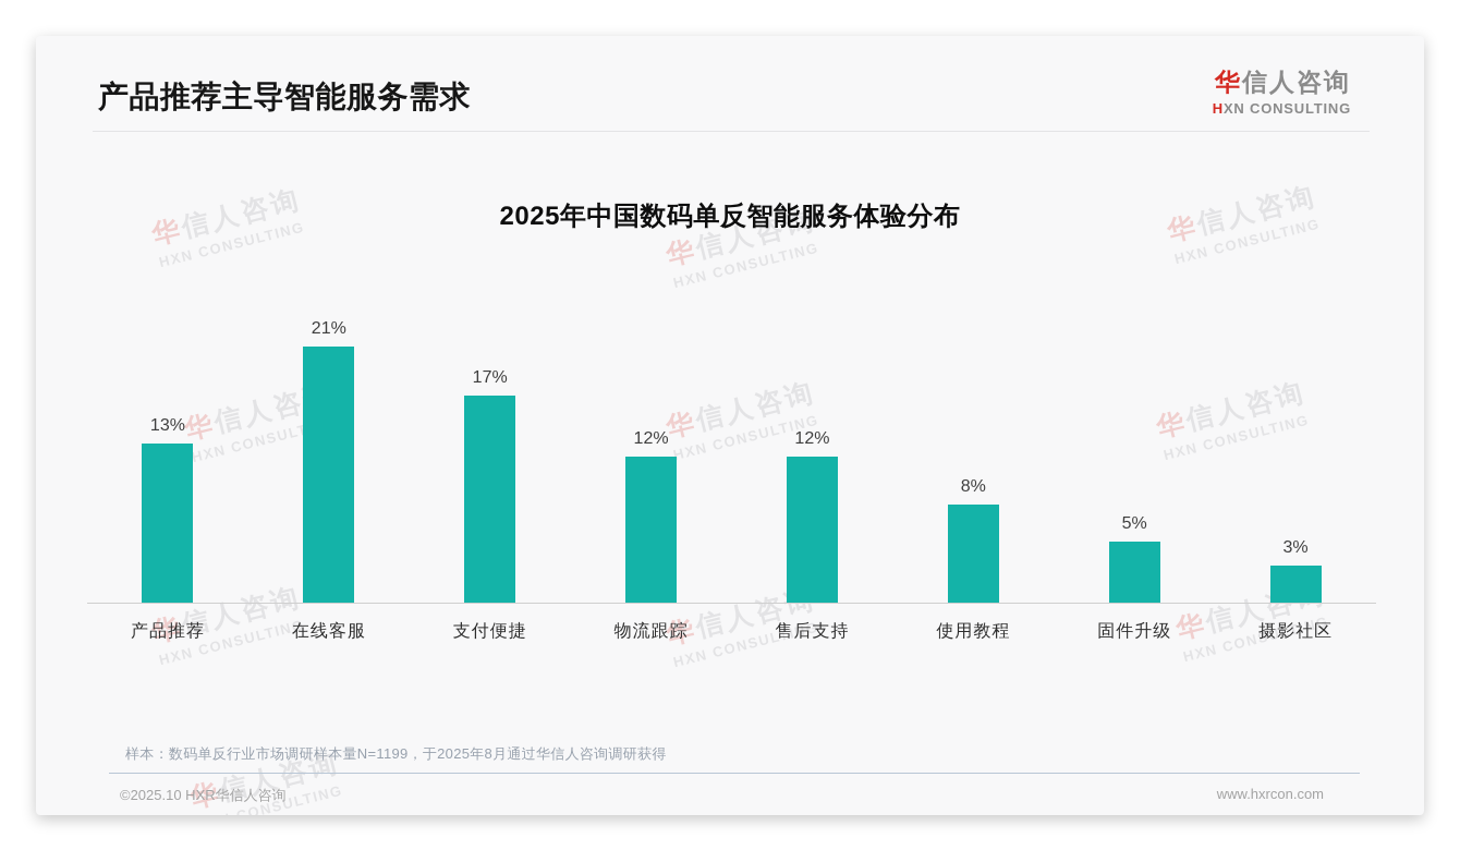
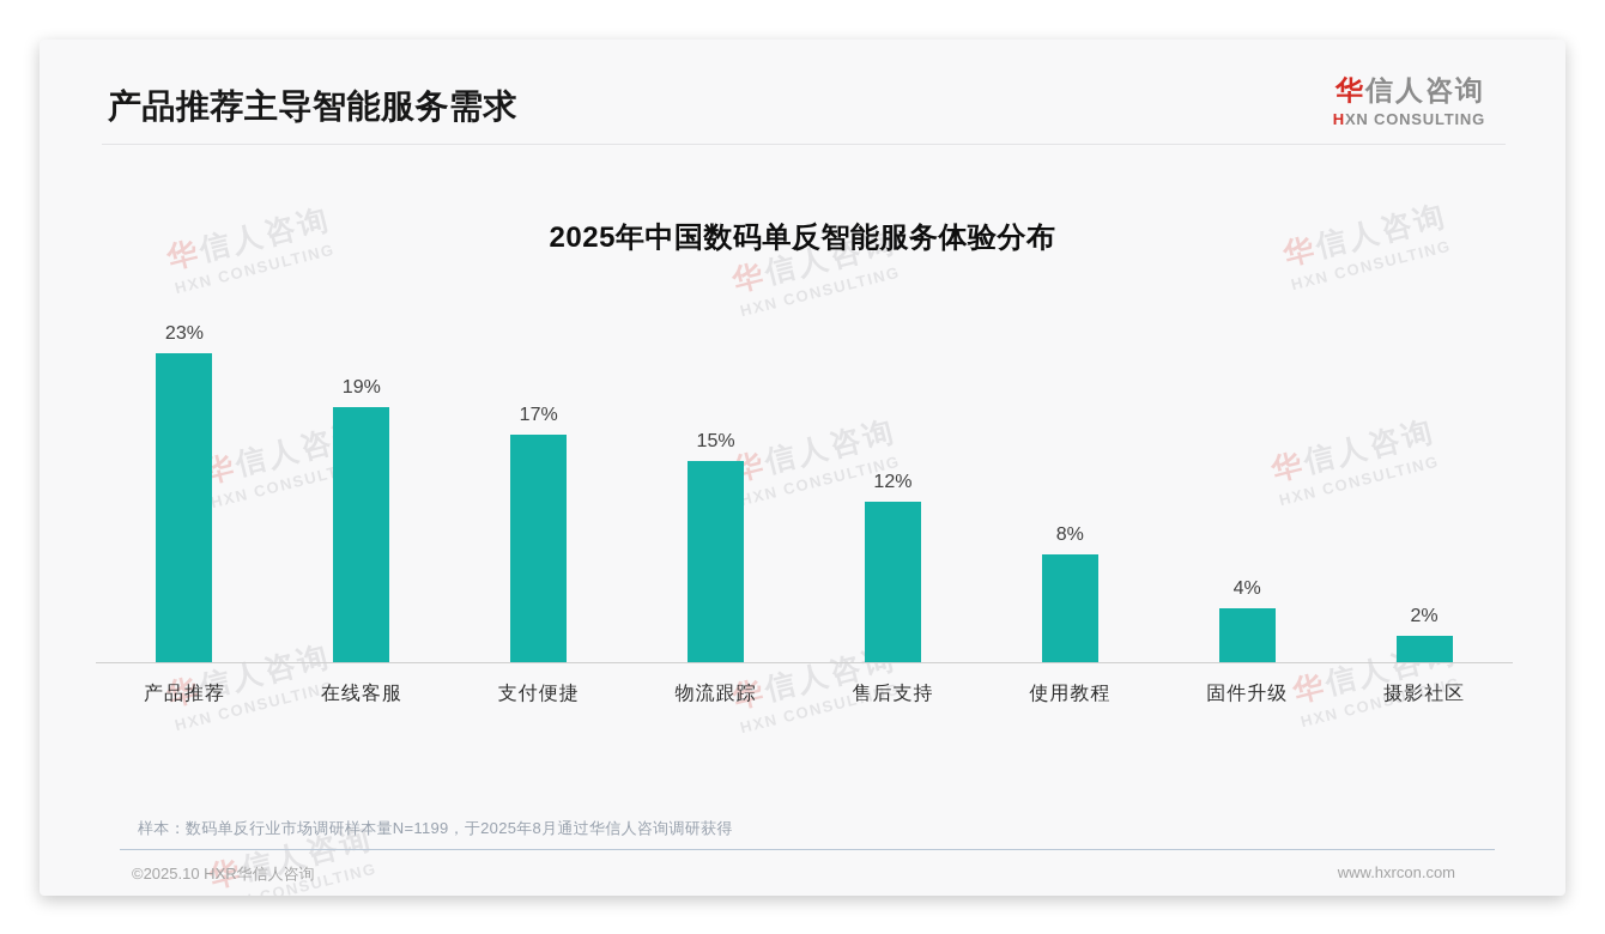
产品推荐: 13% -> 23%
在线客服: 21% -> 19%
物流跟踪: 12% -> 15%
固件升级: 5% -> 4%
摄影社区: 3% -> 2%
